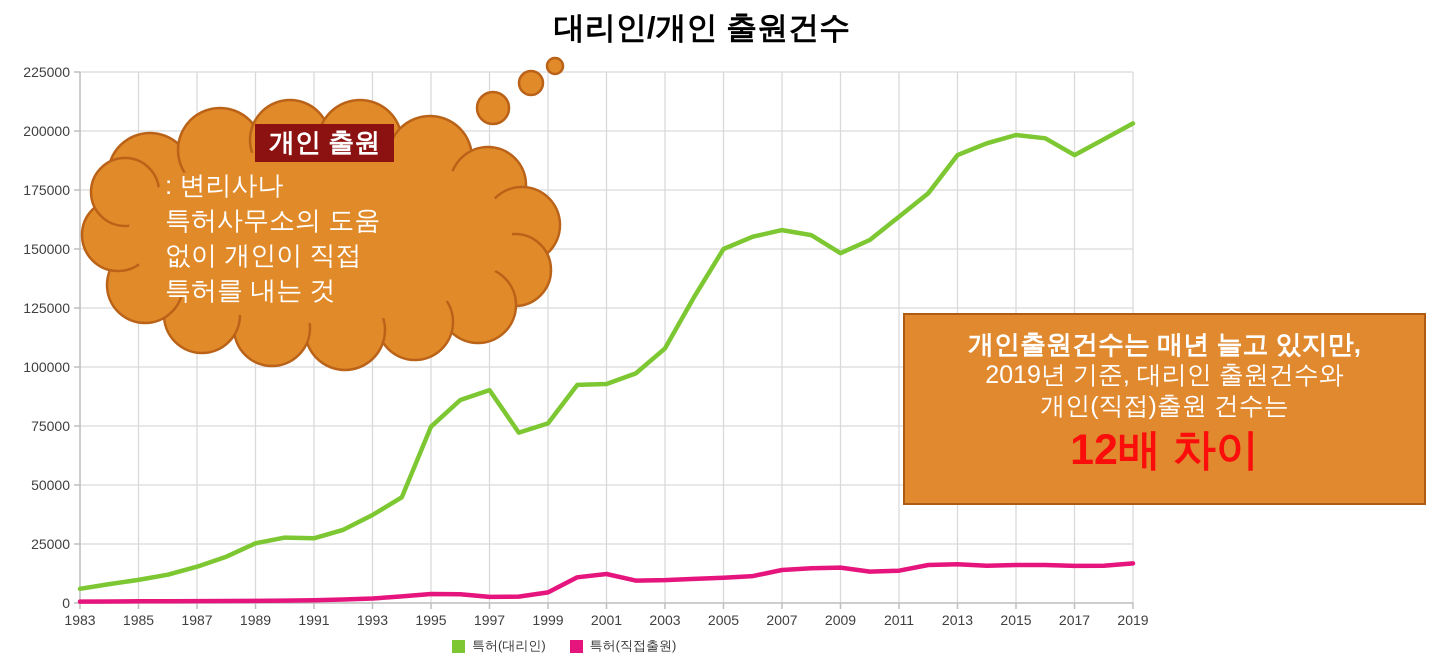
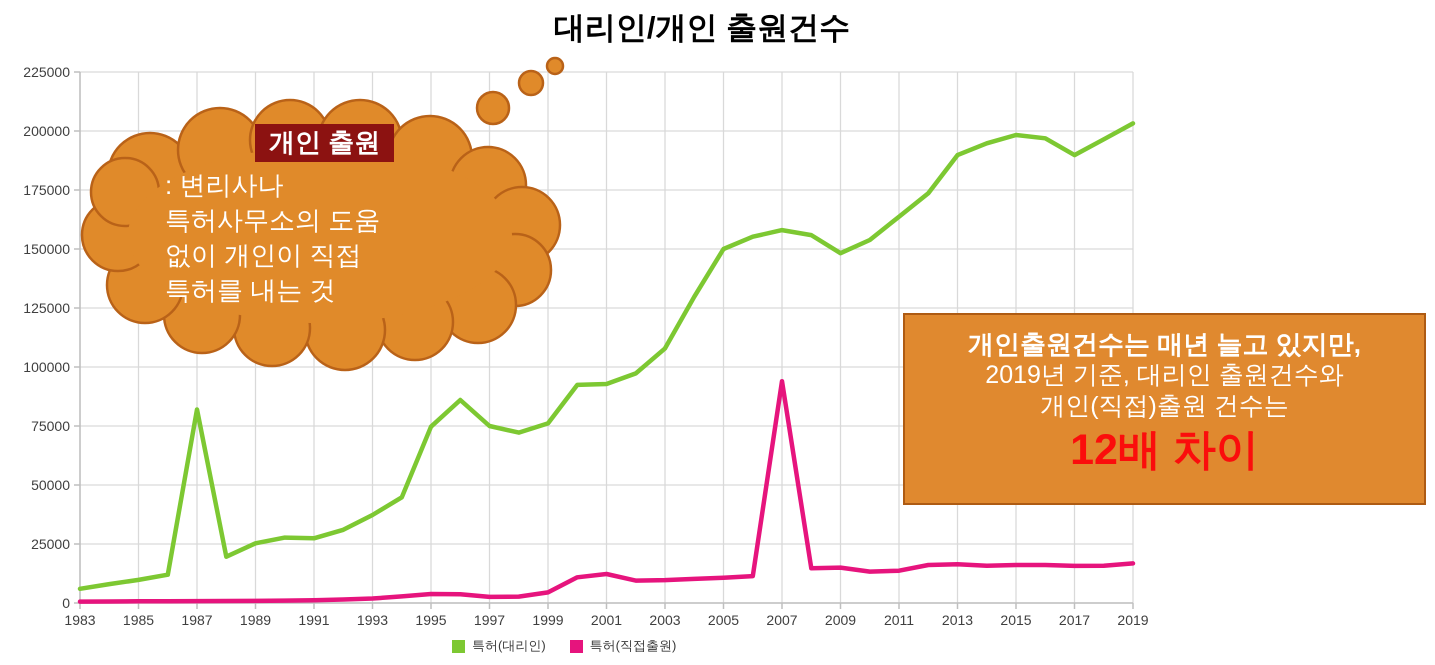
특허(대리인)/1987: 15000 -> 82000
특허(대리인)/1997: 90000 -> 75000
특허(직접출원)/2007: 14000 -> 94000
